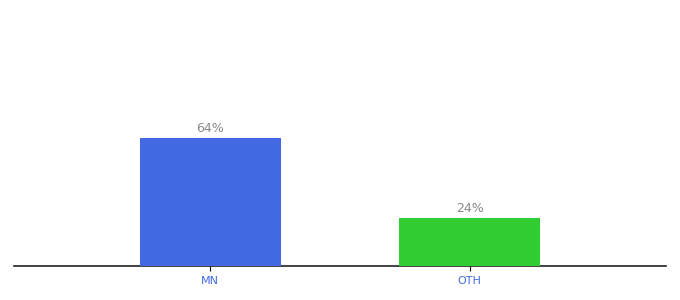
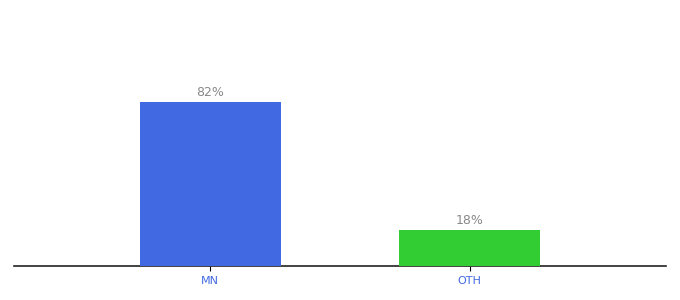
MN: 64% -> 82%
OTH: 24% -> 18%
